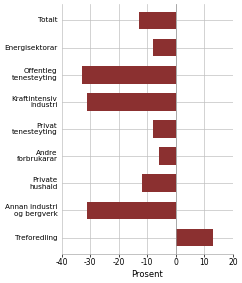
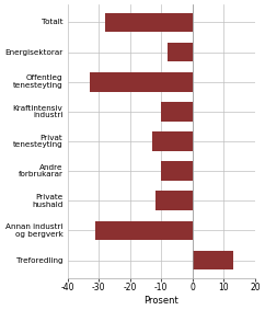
Totalt: -13 -> -28
Kraftintensiv industri: -31 -> -10
Privat tenesteyting: -8 -> -13
Andre forbrukarar: -6 -> -10
